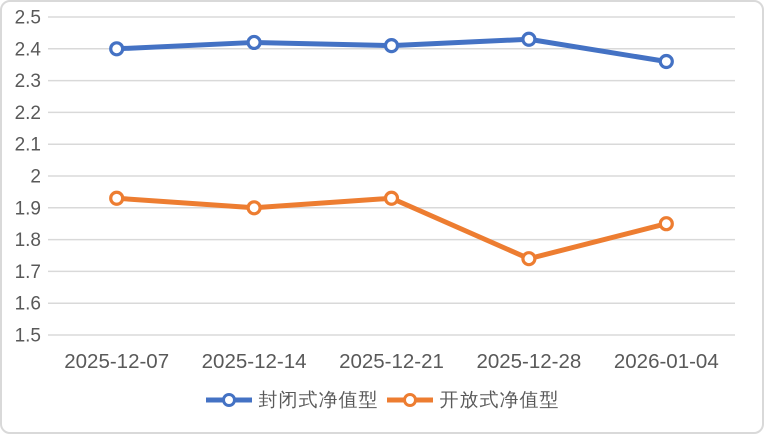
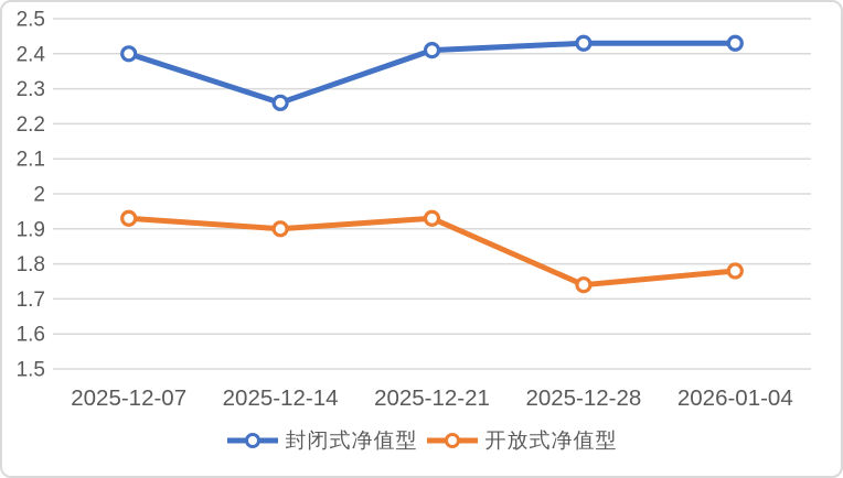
封闭式净值型/2025-12-14: 2.42 -> 2.26
封闭式净值型/2026-01-04: 2.36 -> 2.43
开放式净值型/2026-01-04: 1.85 -> 1.78
